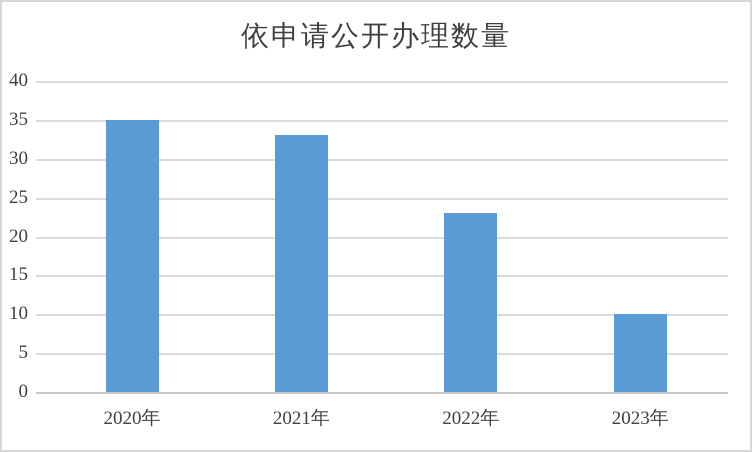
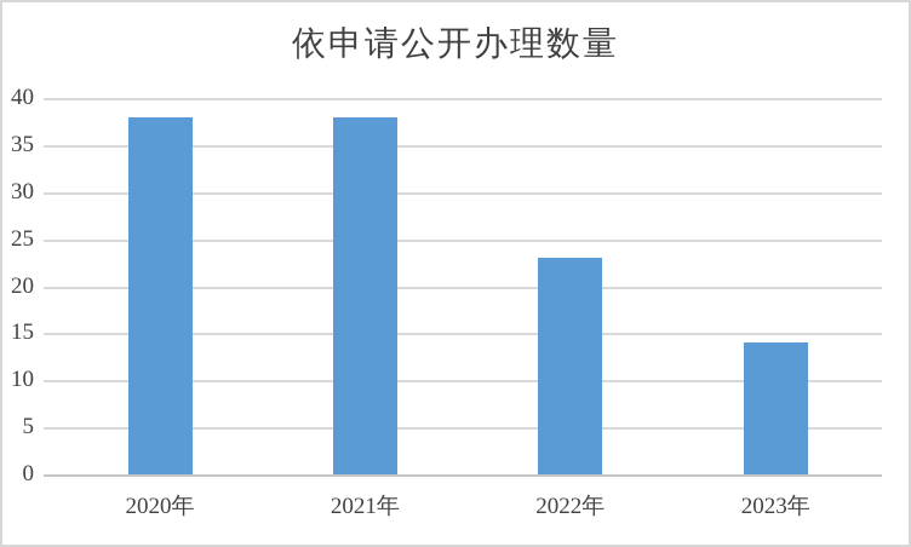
2020年: 35 -> 38
2021年: 33 -> 38
2023年: 10 -> 14
